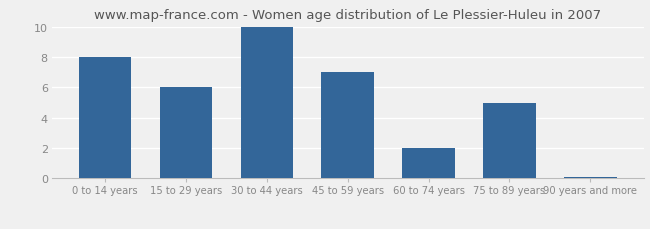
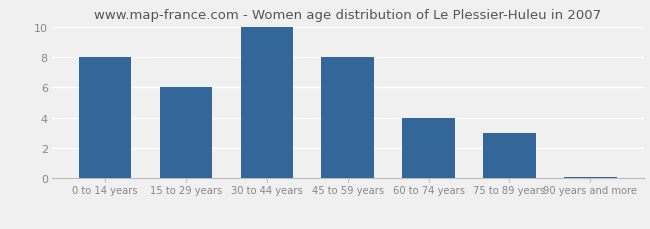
45 to 59 years: 7.0 -> 8.0
60 to 74 years: 2.0 -> 4.0
75 to 89 years: 5.0 -> 3.0
